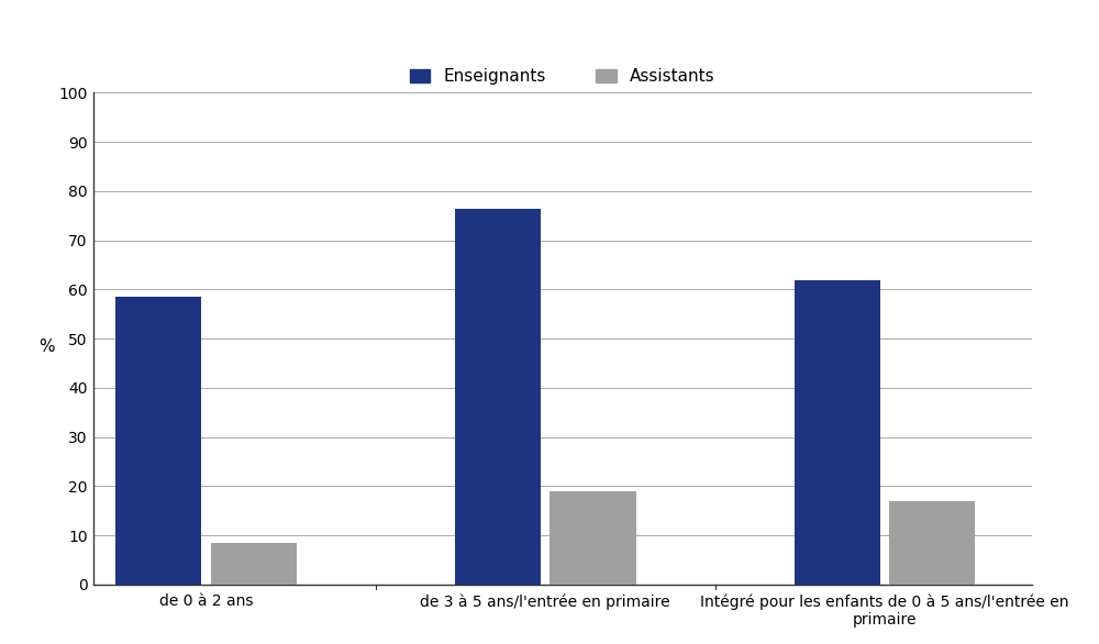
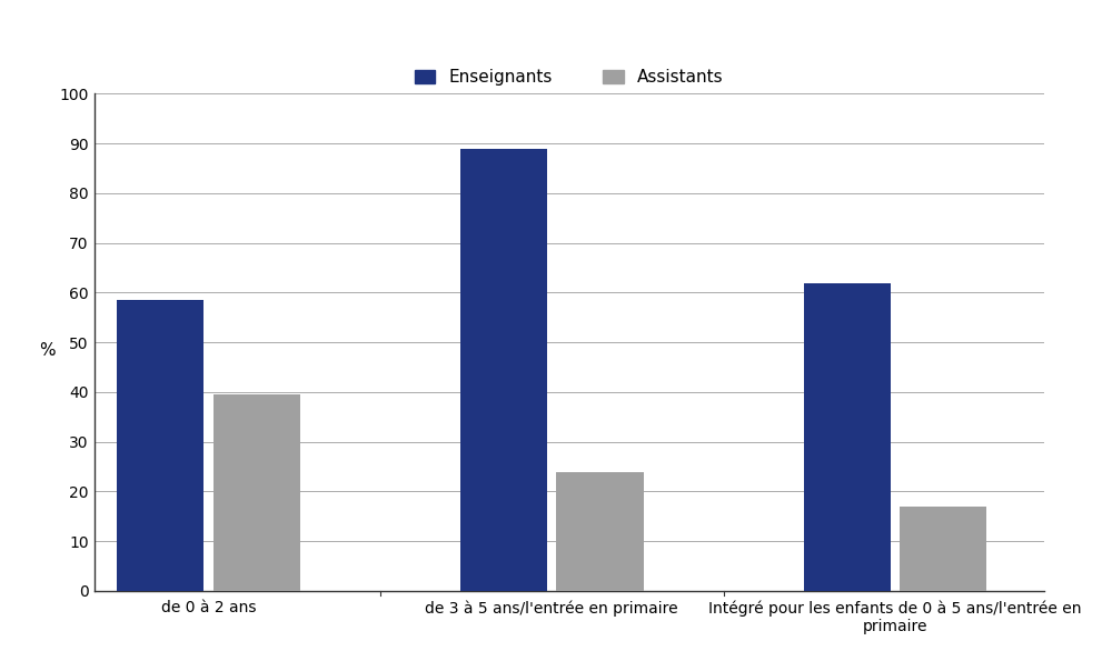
Assistants/de 0 à 2 ans: 8.5 -> 39.5
Enseignants/de 3 à 5 ans/l'entrée en primaire: 76.5 -> 89.0
Assistants/de 3 à 5 ans/l'entrée en primaire: 19.0 -> 24.0
